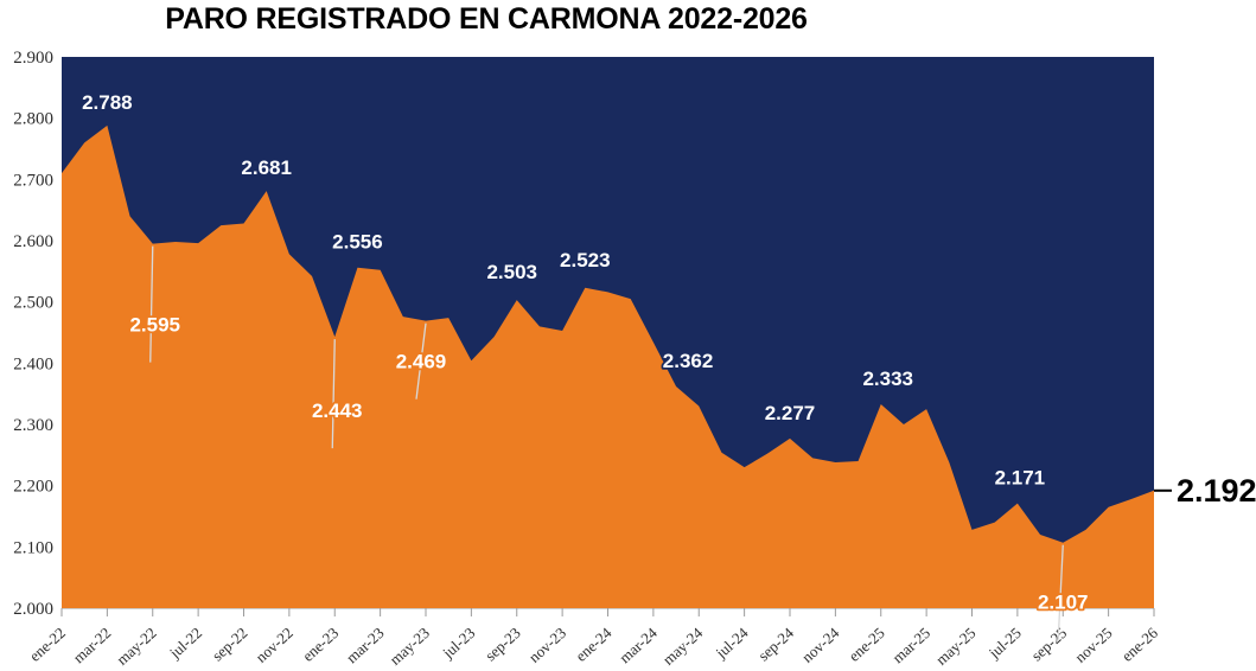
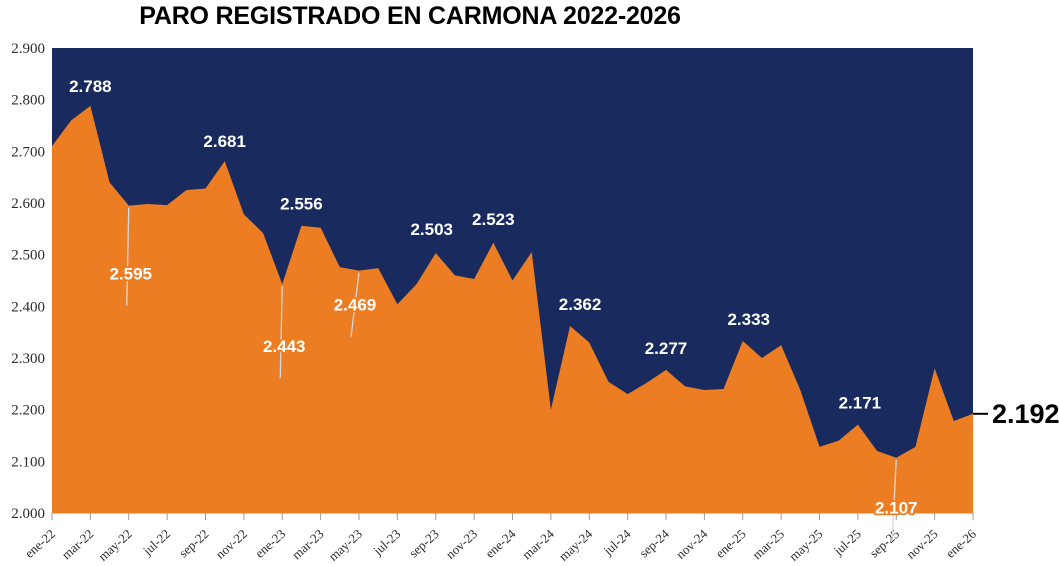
ene-24: 2520 -> 2450
mar-24: 2430 -> 2200
nov-25: 2160 -> 2280
